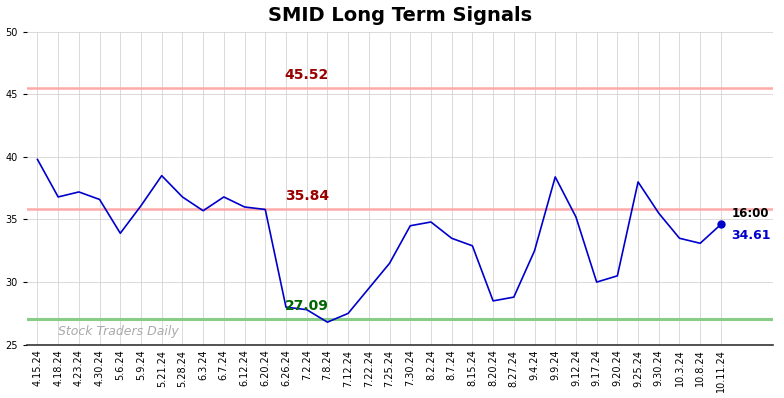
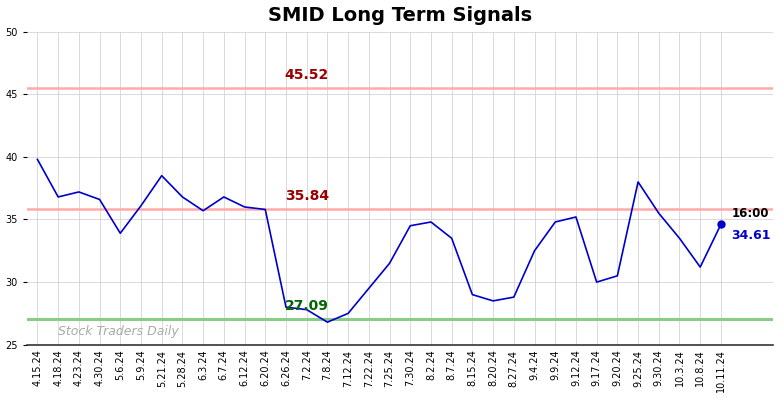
8.15.24: 32.9 -> 29.0
9.9.24: 38.4 -> 34.8
10.8.24: 33.1 -> 31.2
